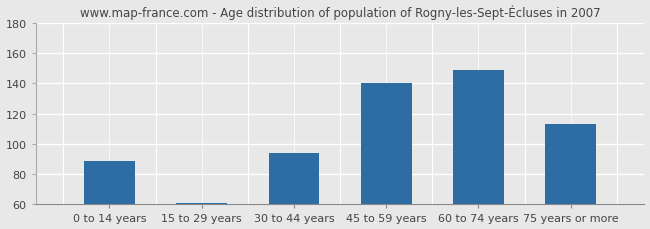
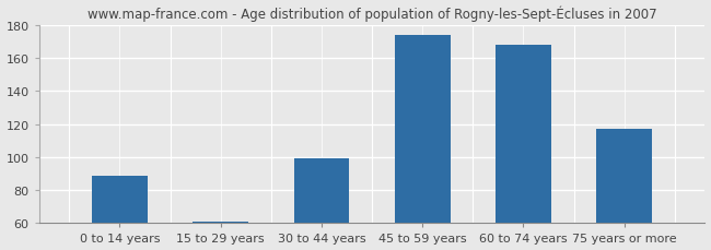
30 to 44 years: 94 -> 99
45 to 59 years: 140 -> 174
60 to 74 years: 149 -> 168
75 years or more: 113 -> 117
